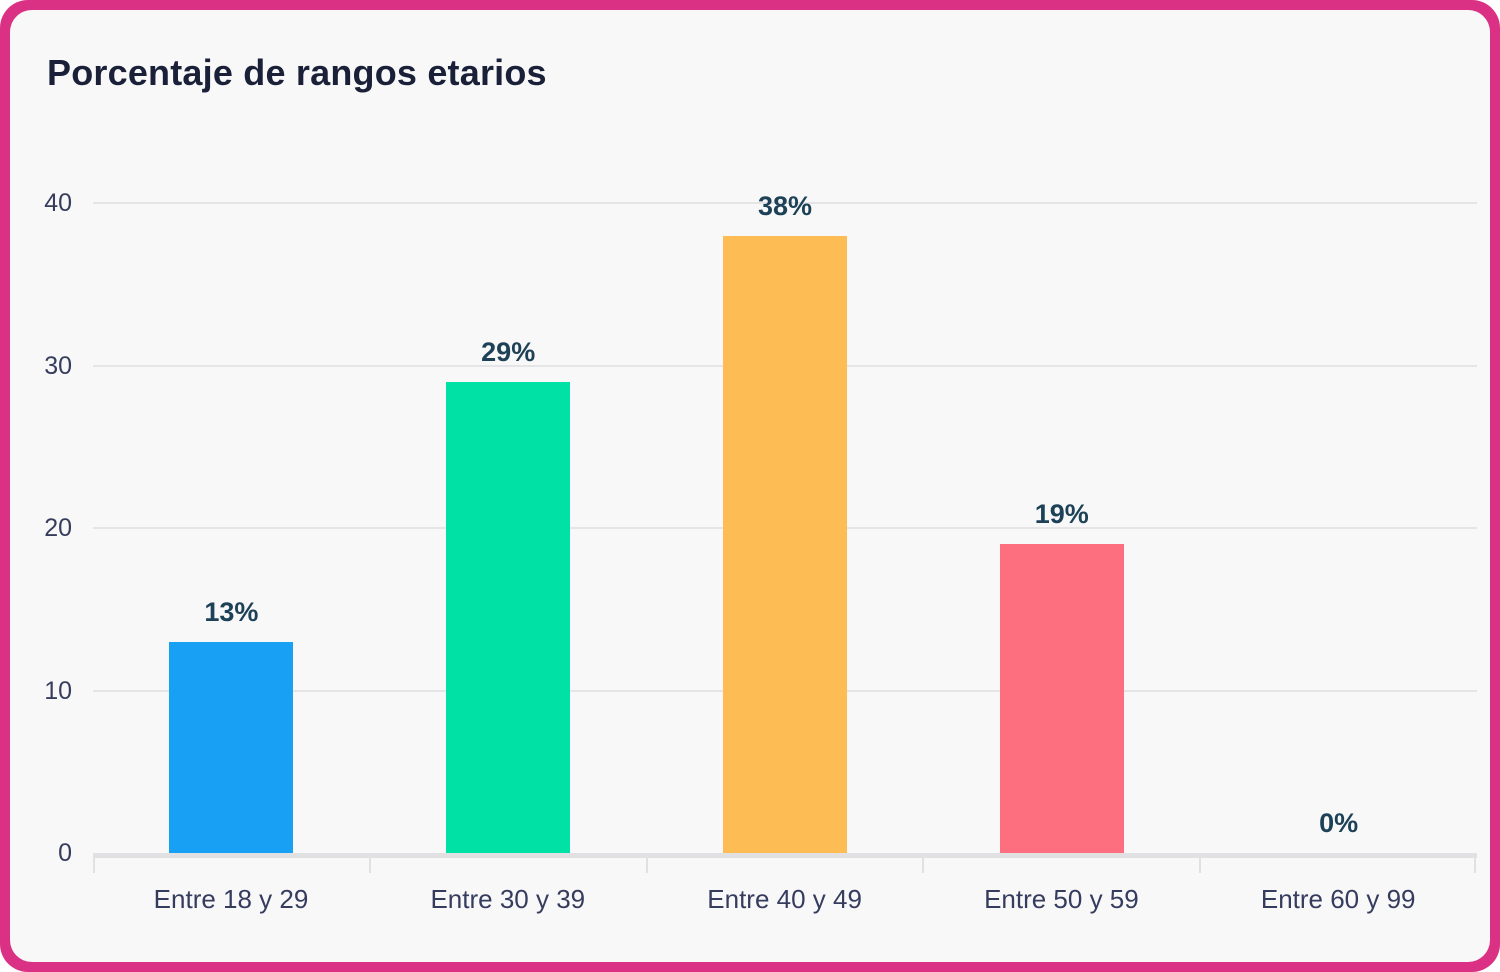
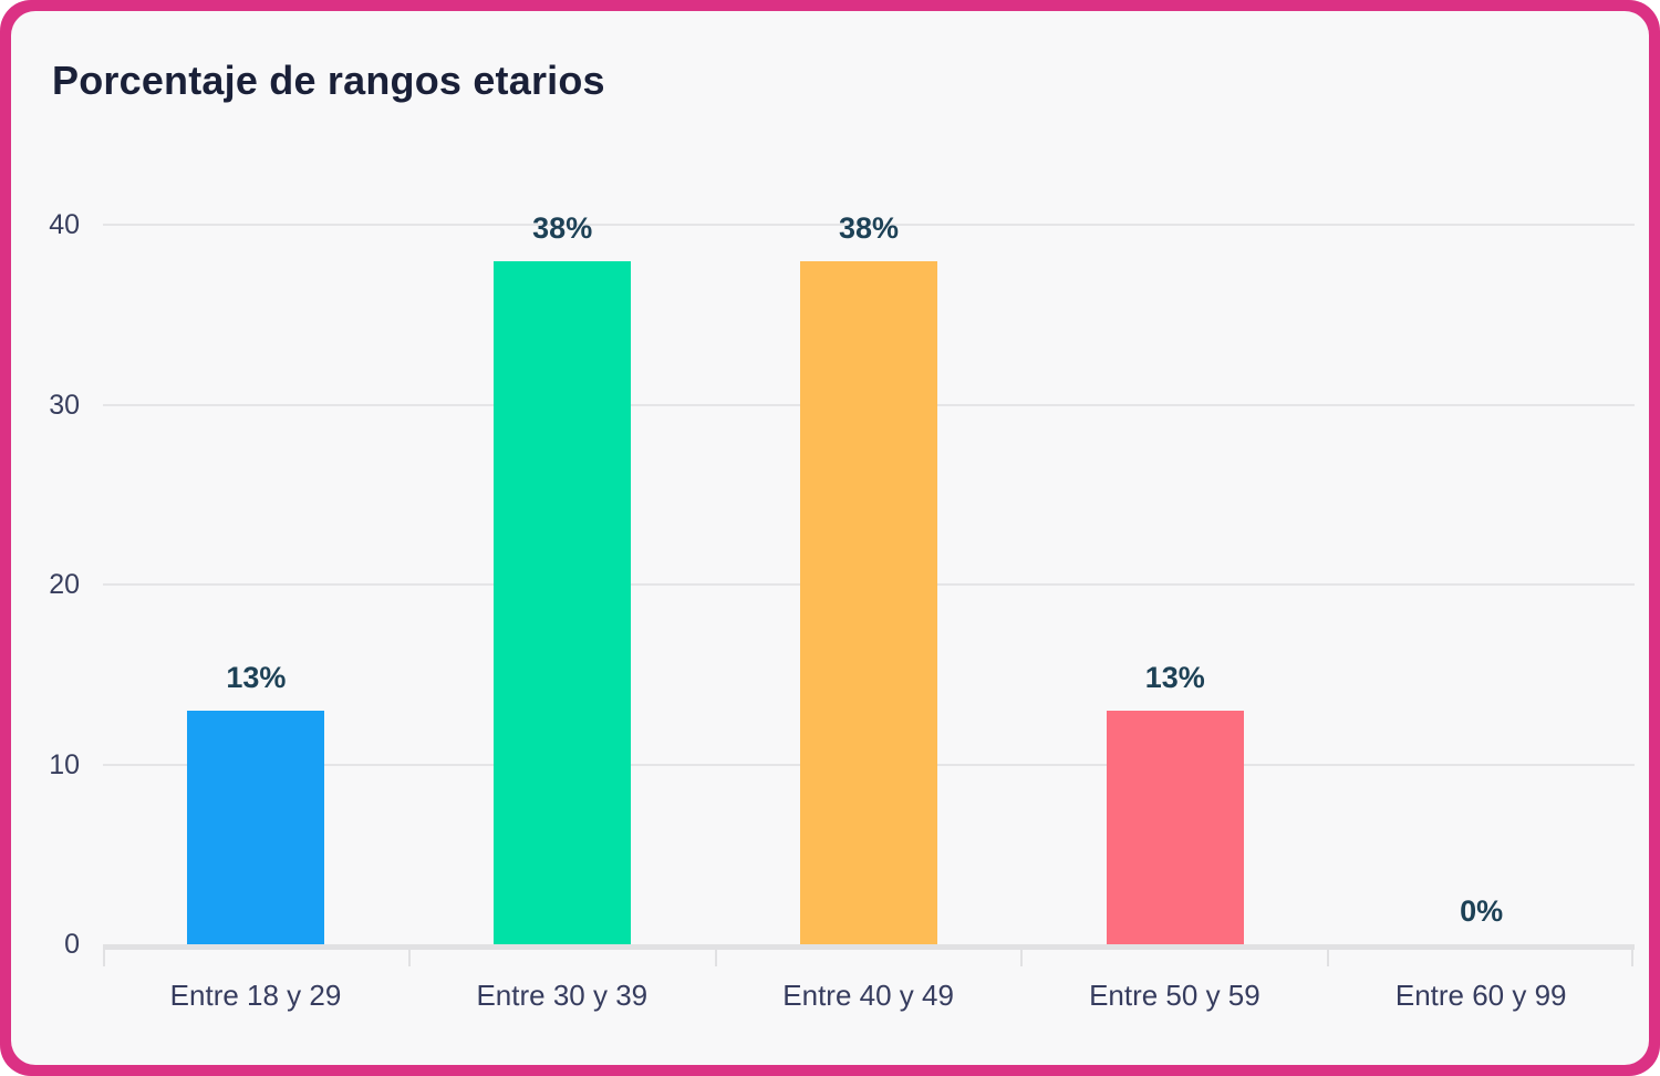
Entre 30 y 39: 29% -> 38%
Entre 50 y 59: 19% -> 13%
